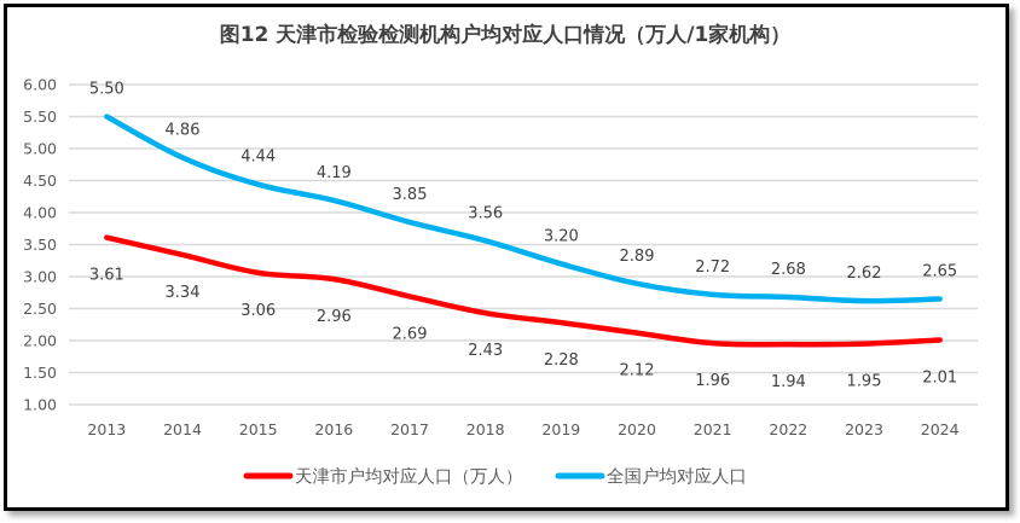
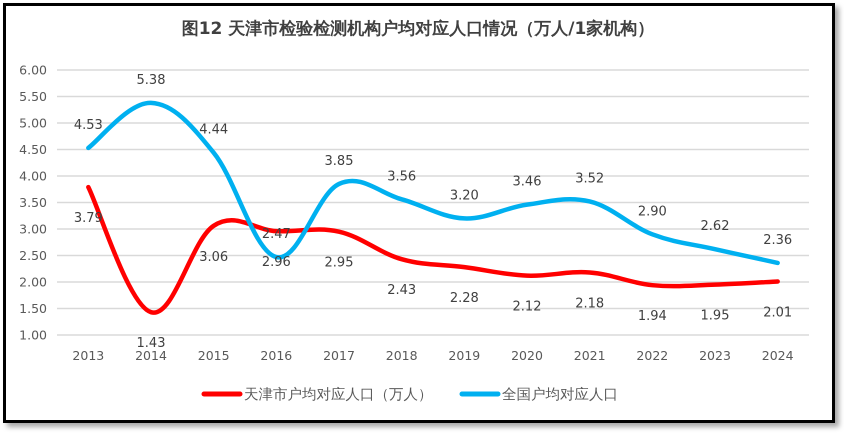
天津市户均对应人口（万人）/2013: 3.61 -> 3.79
全国户均对应人口/2013: 5.50 -> 4.53
天津市户均对应人口（万人）/2014: 3.34 -> 1.43
全国户均对应人口/2014: 4.86 -> 5.38
全国户均对应人口/2016: 4.19 -> 2.47
天津市户均对应人口（万人）/2017: 2.69 -> 2.95
全国户均对应人口/2020: 2.89 -> 3.46
天津市户均对应人口（万人）/2021: 1.96 -> 2.18
全国户均对应人口/2021: 2.72 -> 3.52
全国户均对应人口/2022: 2.68 -> 2.90
全国户均对应人口/2024: 2.65 -> 2.36
